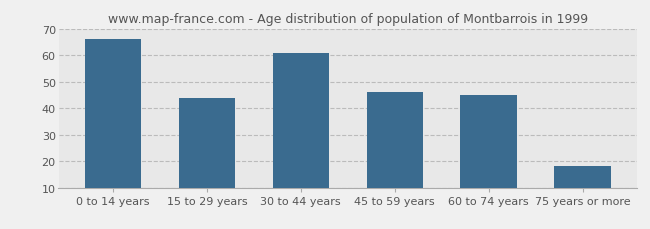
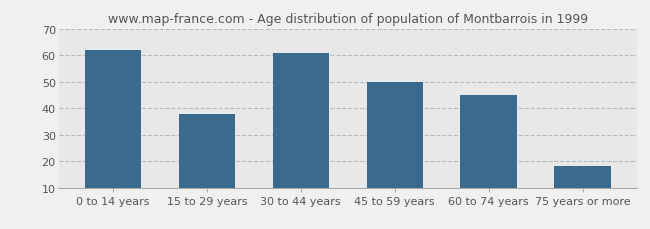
0 to 14 years: 66 -> 62
15 to 29 years: 44 -> 38
45 to 59 years: 46 -> 50
